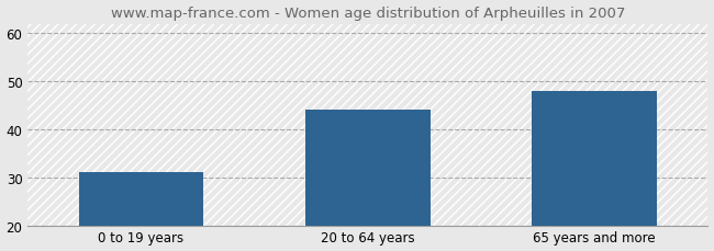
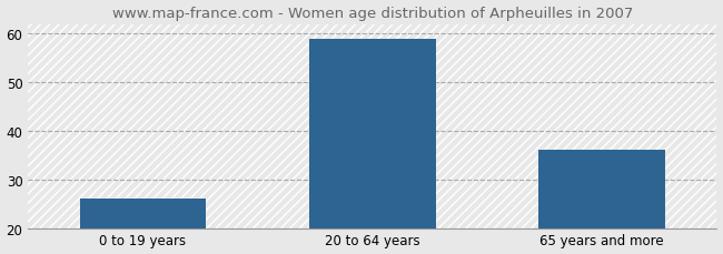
0 to 19 years: 31 -> 26
20 to 64 years: 44 -> 59
65 years and more: 48 -> 36
